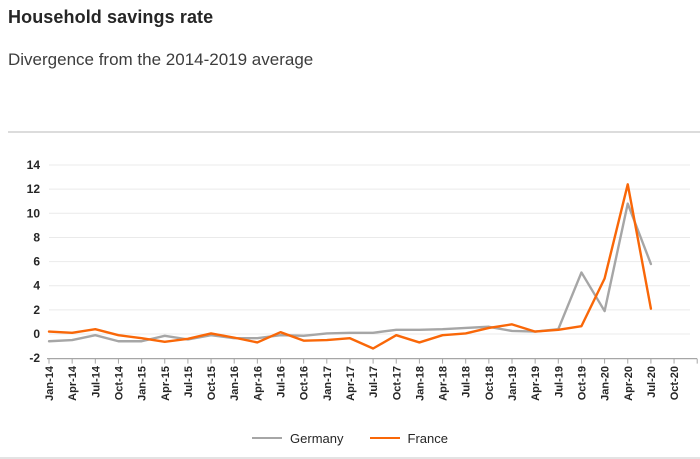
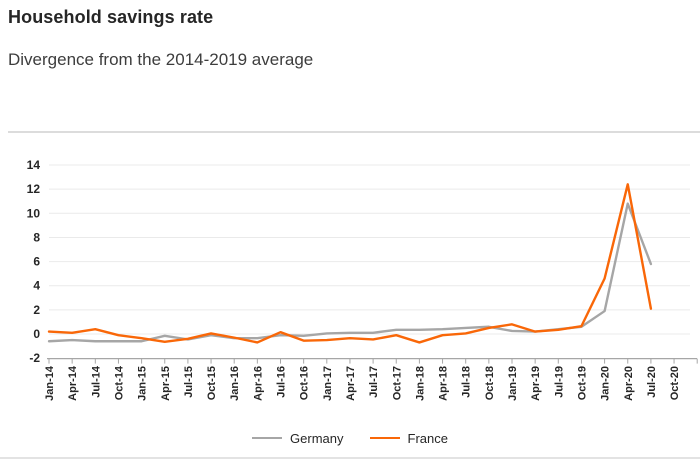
Germany/Jul-14: -0.1 -> -0.6
France/Jul-17: -1.2 -> -0.5
Germany/Oct-19: 5.1 -> 0.6
